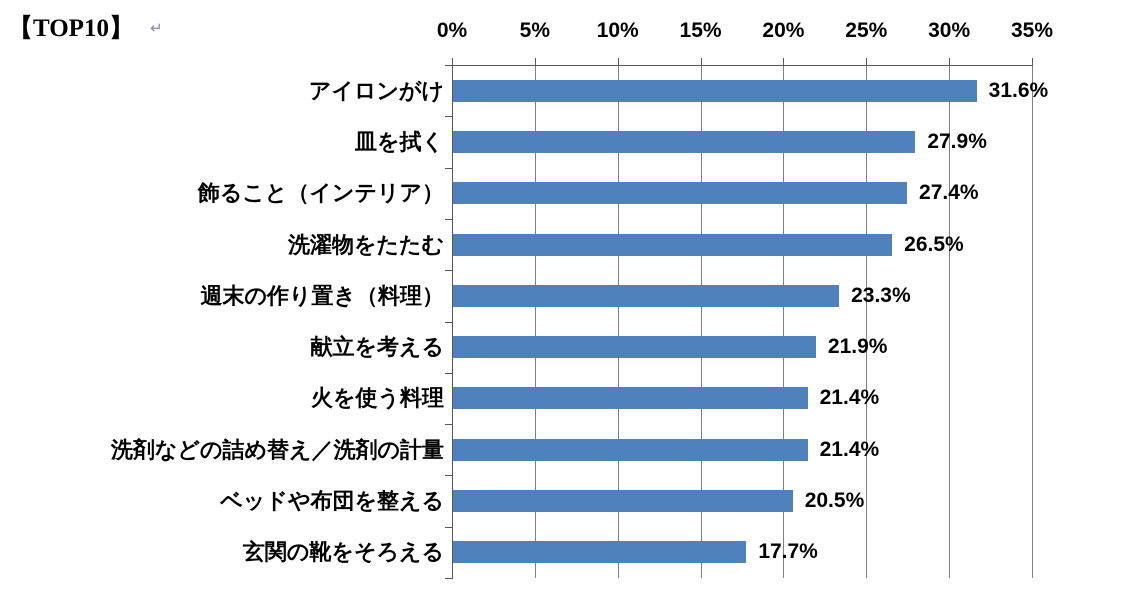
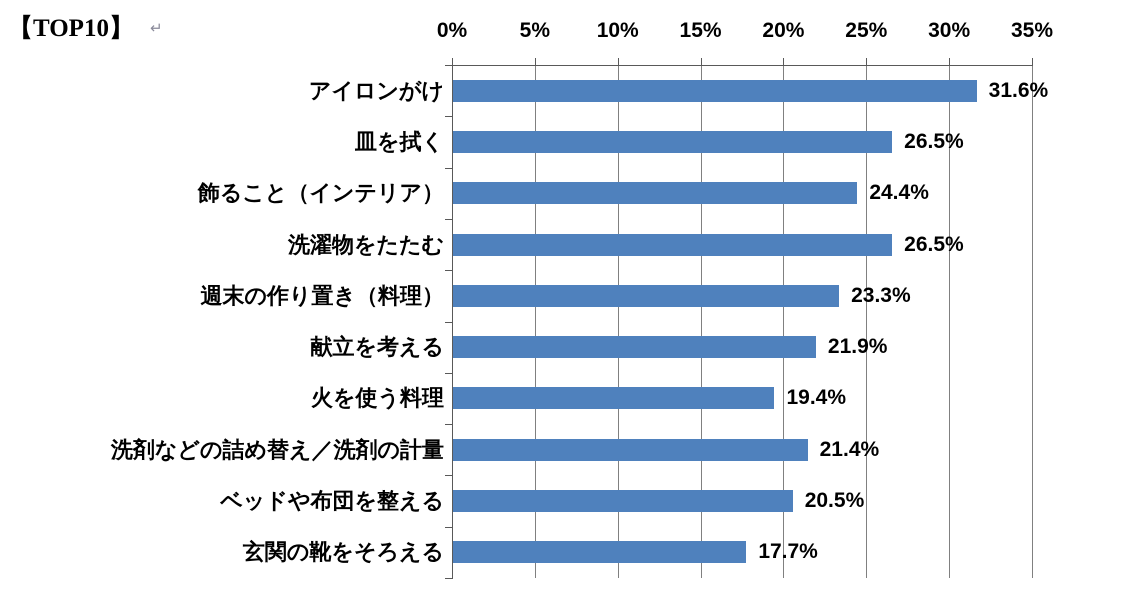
皿を拭く: 27.9% -> 26.5%
飾ること（インテリア）: 27.4% -> 24.4%
火を使う料理: 21.4% -> 19.4%
